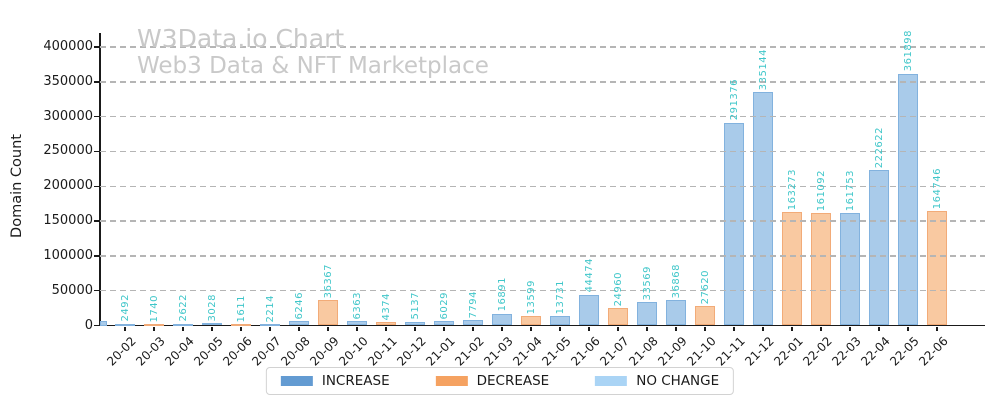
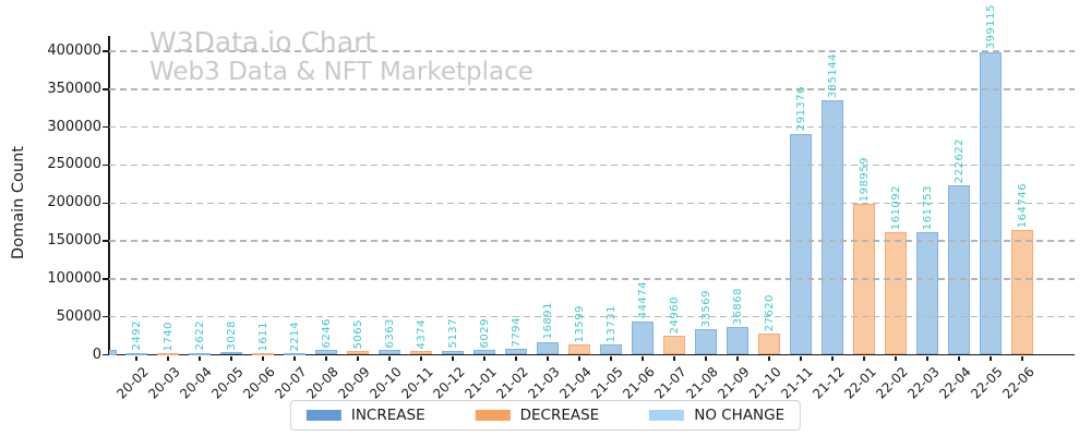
20-09: 36367 -> 5065
22-01: 163273 -> 198959
22-05: 361898 -> 399115
